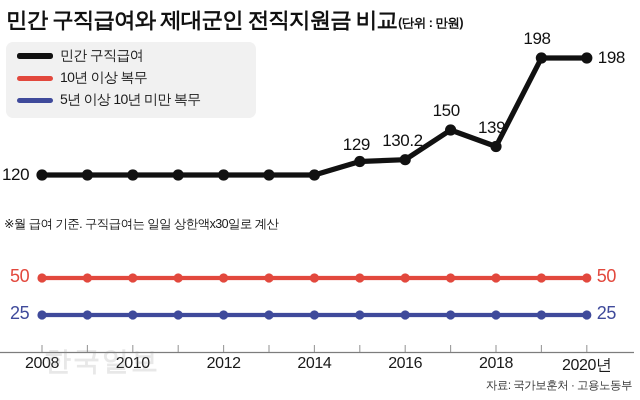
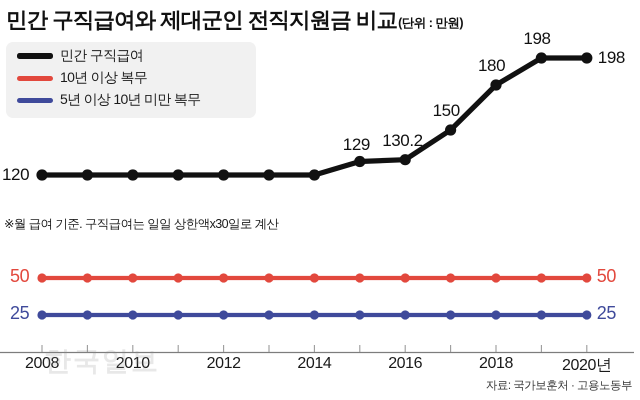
민간 구직급여/2018: 139 -> 180
